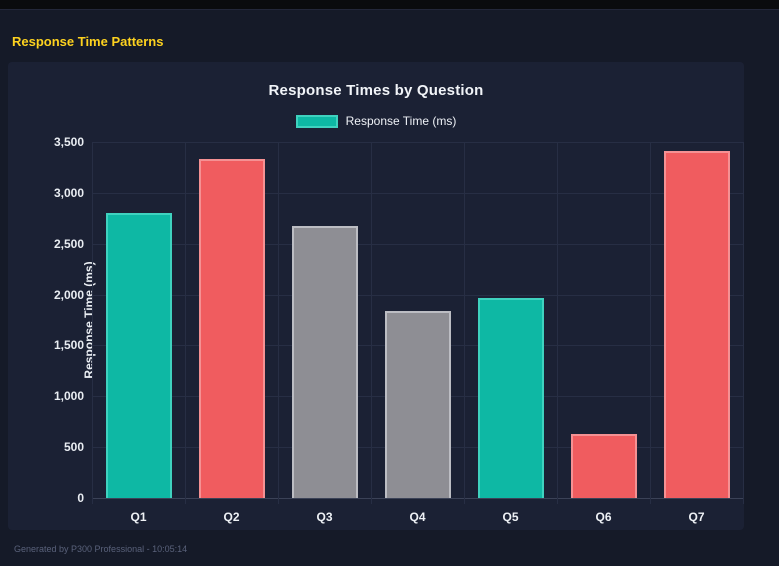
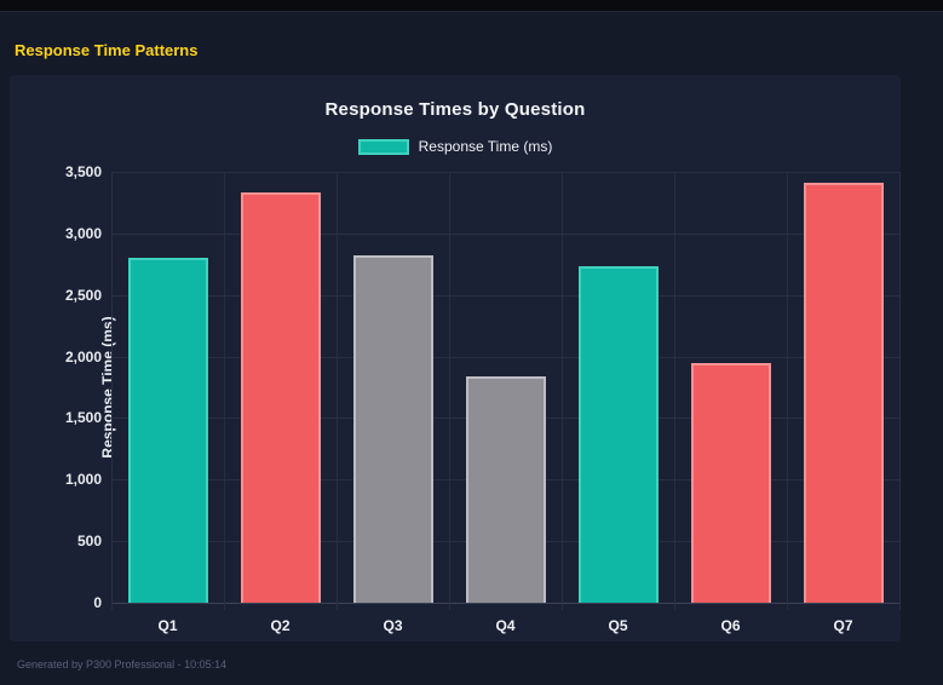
Q3: 2670 -> 2820
Q5: 1970 -> 2730
Q6: 630 -> 1950
